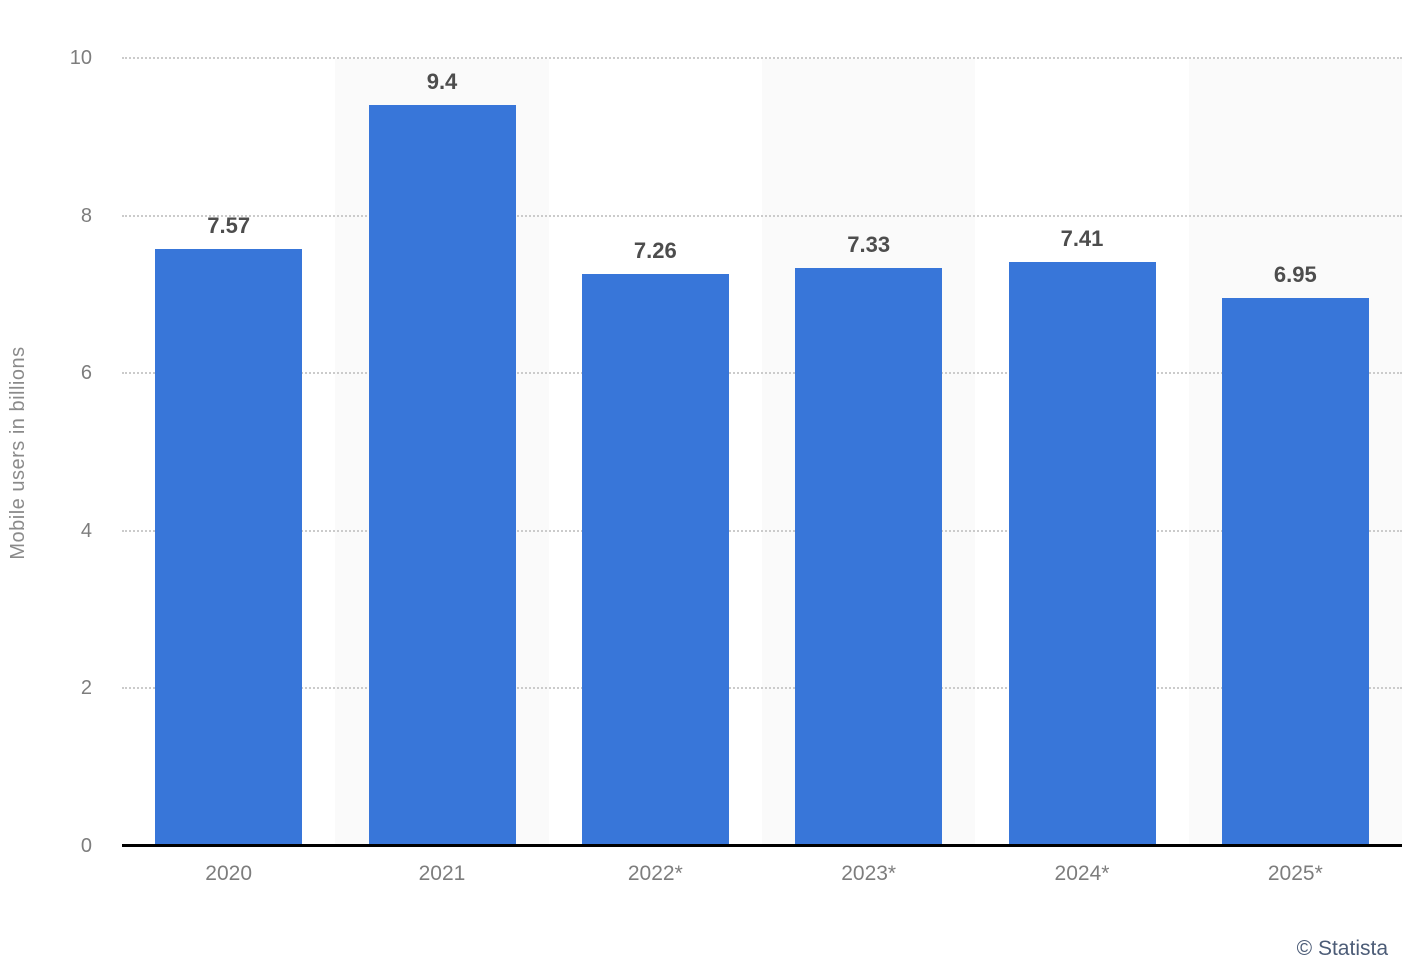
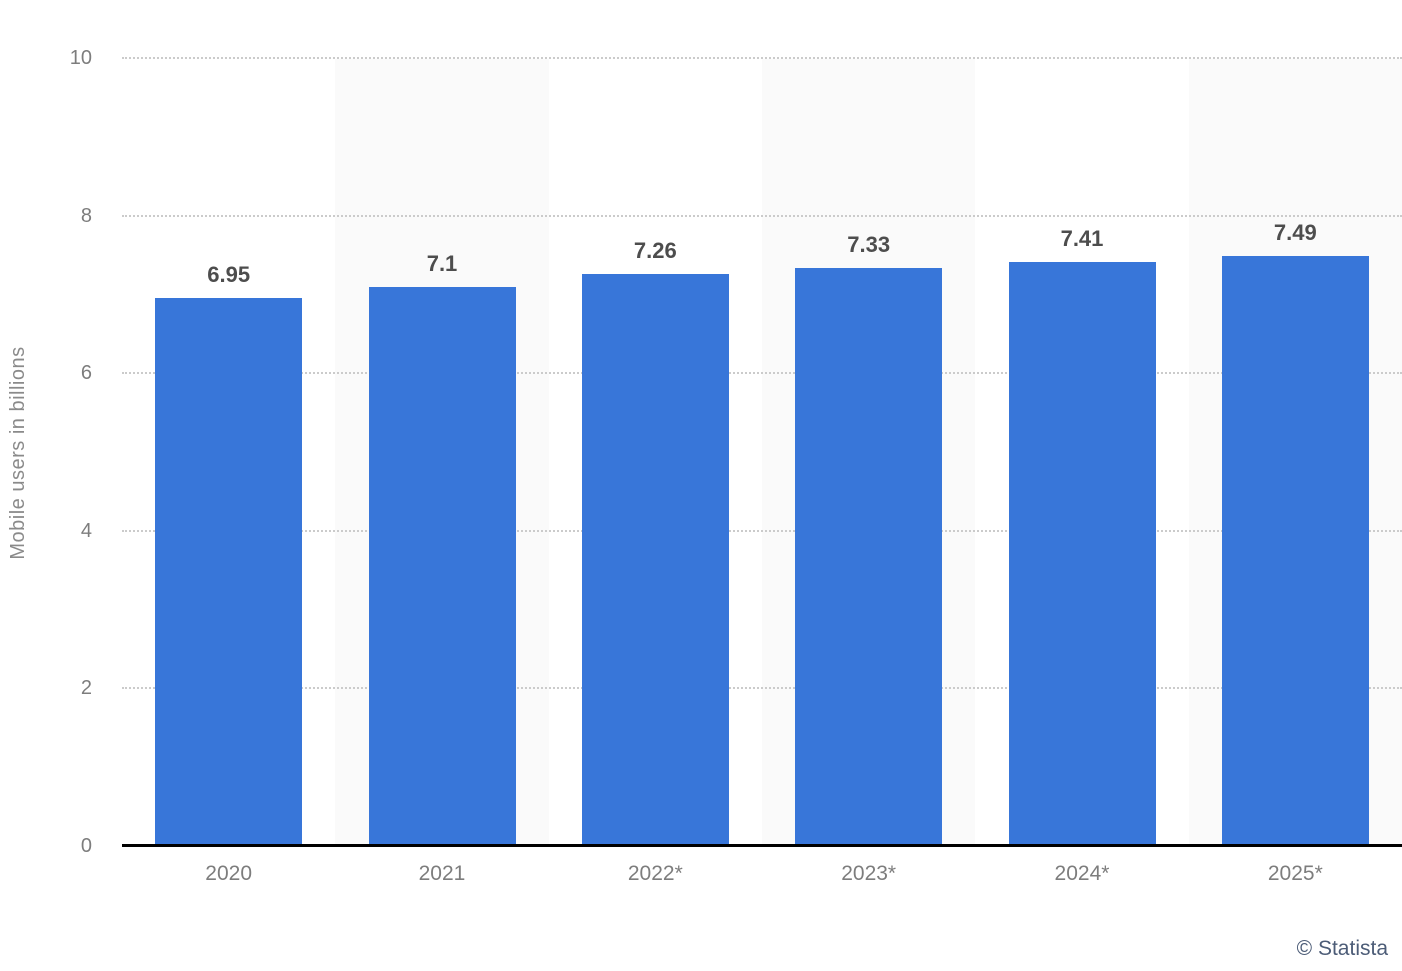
2020: 7.57 -> 6.95
2021: 9.4 -> 7.1
2025*: 6.95 -> 7.49
